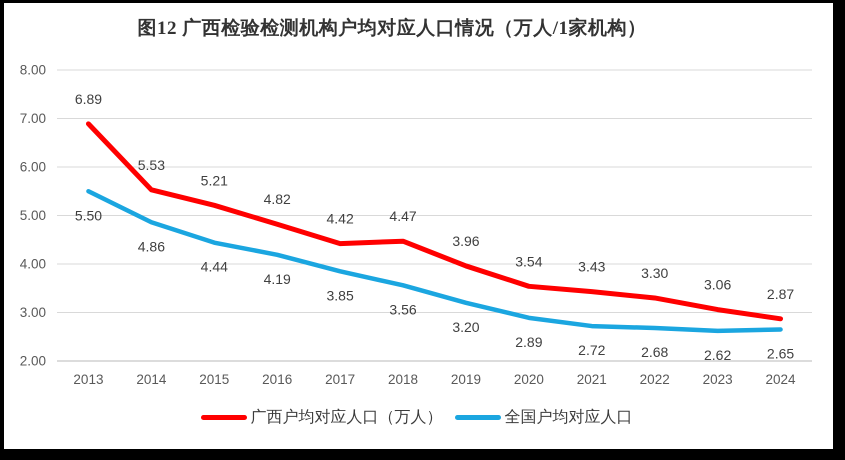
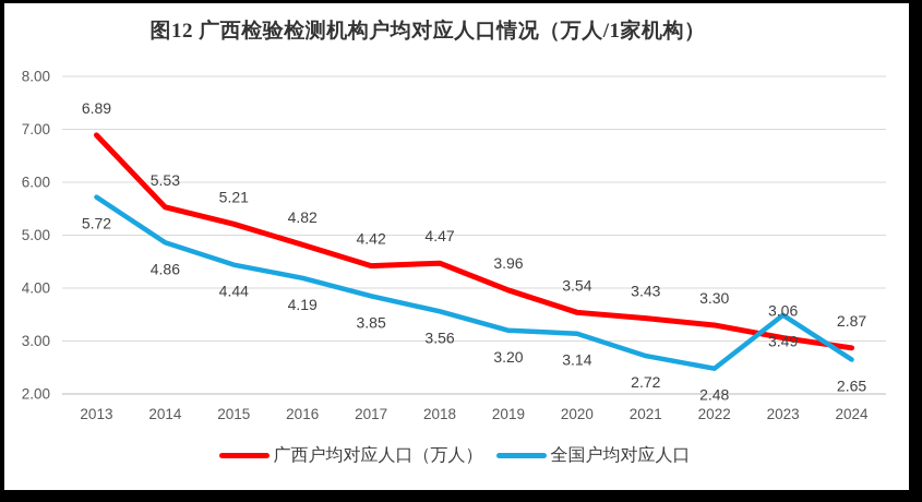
全国户均对应人口/2013: 5.50 -> 5.72
全国户均对应人口/2020: 2.89 -> 3.14
全国户均对应人口/2022: 2.68 -> 2.48
全国户均对应人口/2023: 2.62 -> 3.49
